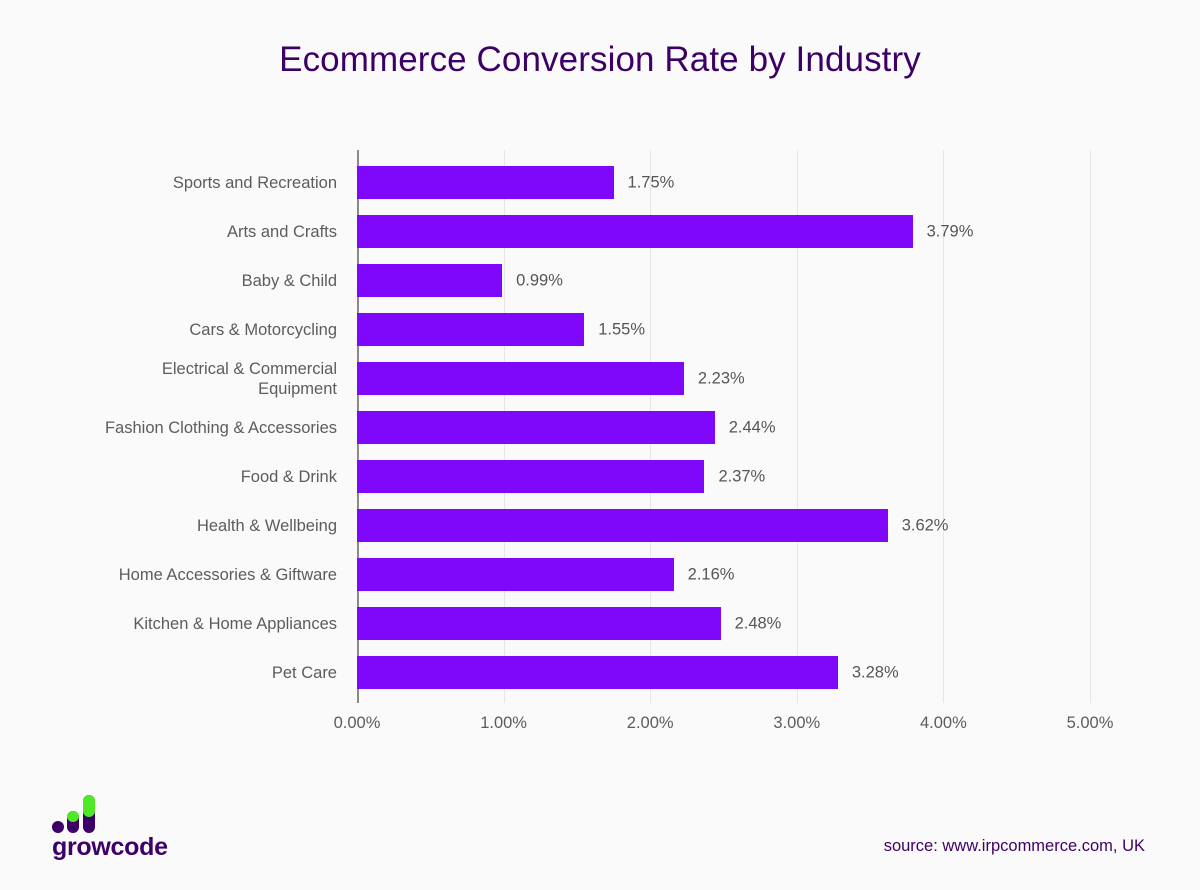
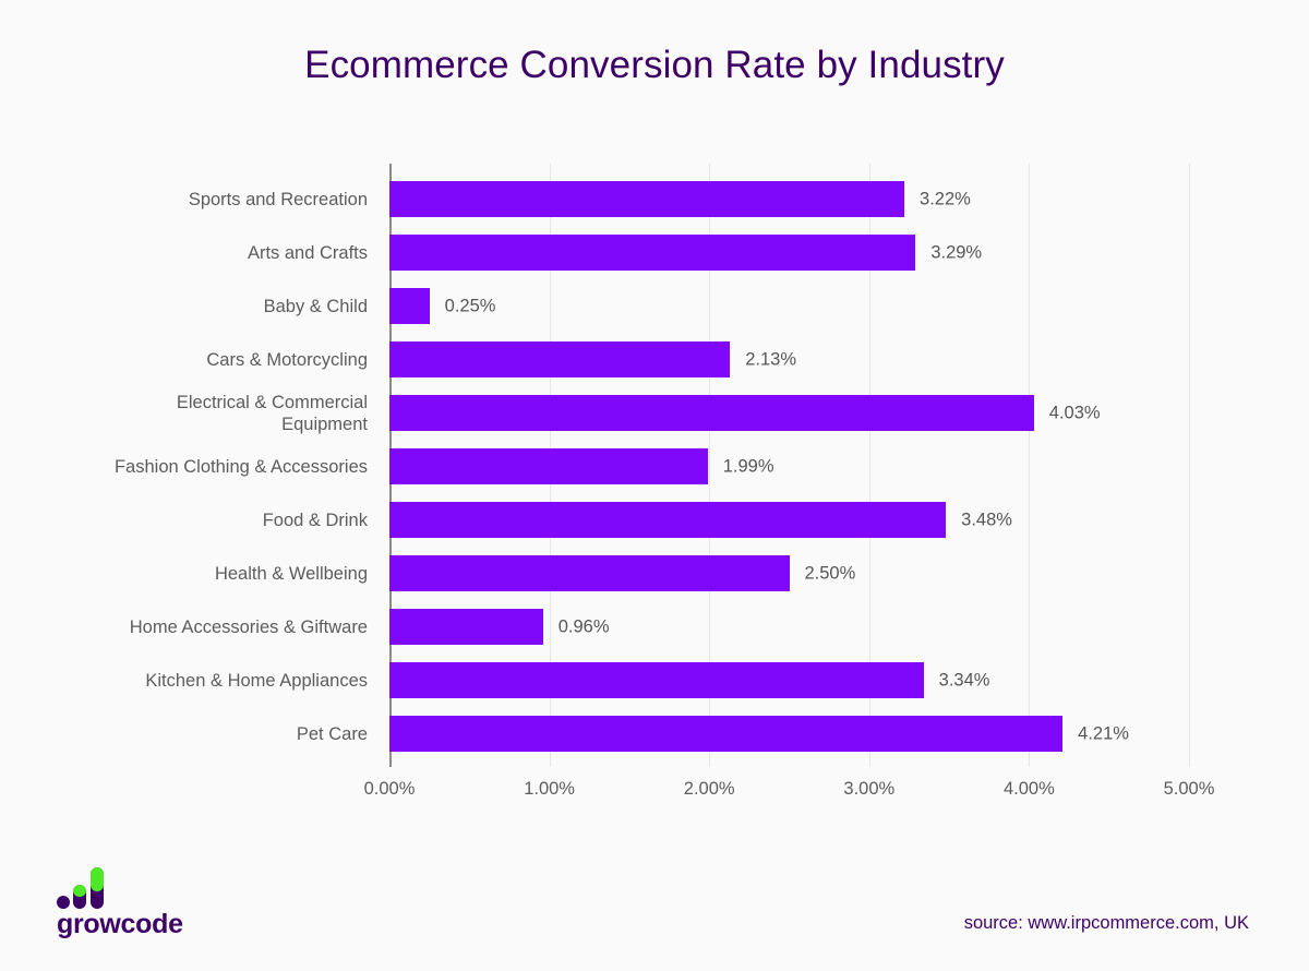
Sports and Recreation: 1.75% -> 3.22%
Arts and Crafts: 3.79% -> 3.29%
Baby & Child: 0.99% -> 0.25%
Cars & Motorcycling: 1.55% -> 2.13%
Electrical & Commercial Equipment: 2.23% -> 4.03%
Fashion Clothing & Accessories: 2.44% -> 1.99%
Food & Drink: 2.37% -> 3.48%
Health & Wellbeing: 3.62% -> 2.50%
Home Accessories & Giftware: 2.16% -> 0.96%
Kitchen & Home Appliances: 2.48% -> 3.34%
Pet Care: 3.28% -> 4.21%
